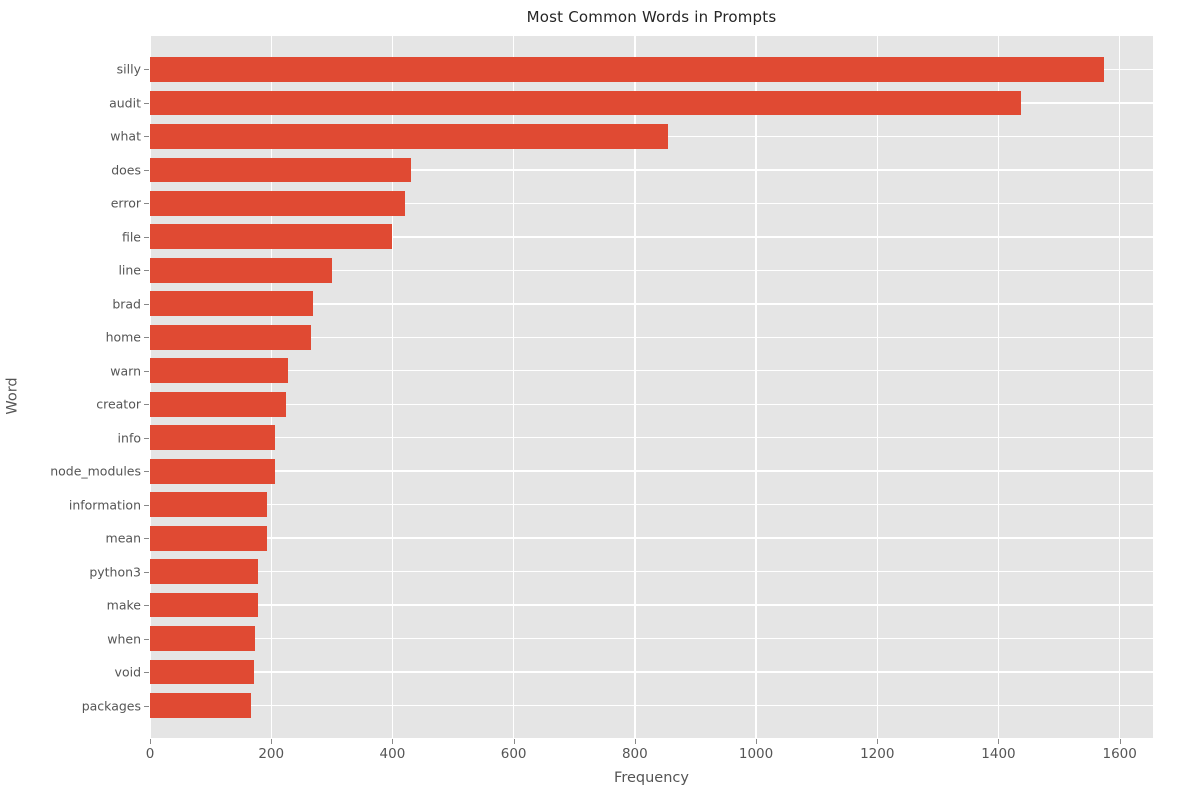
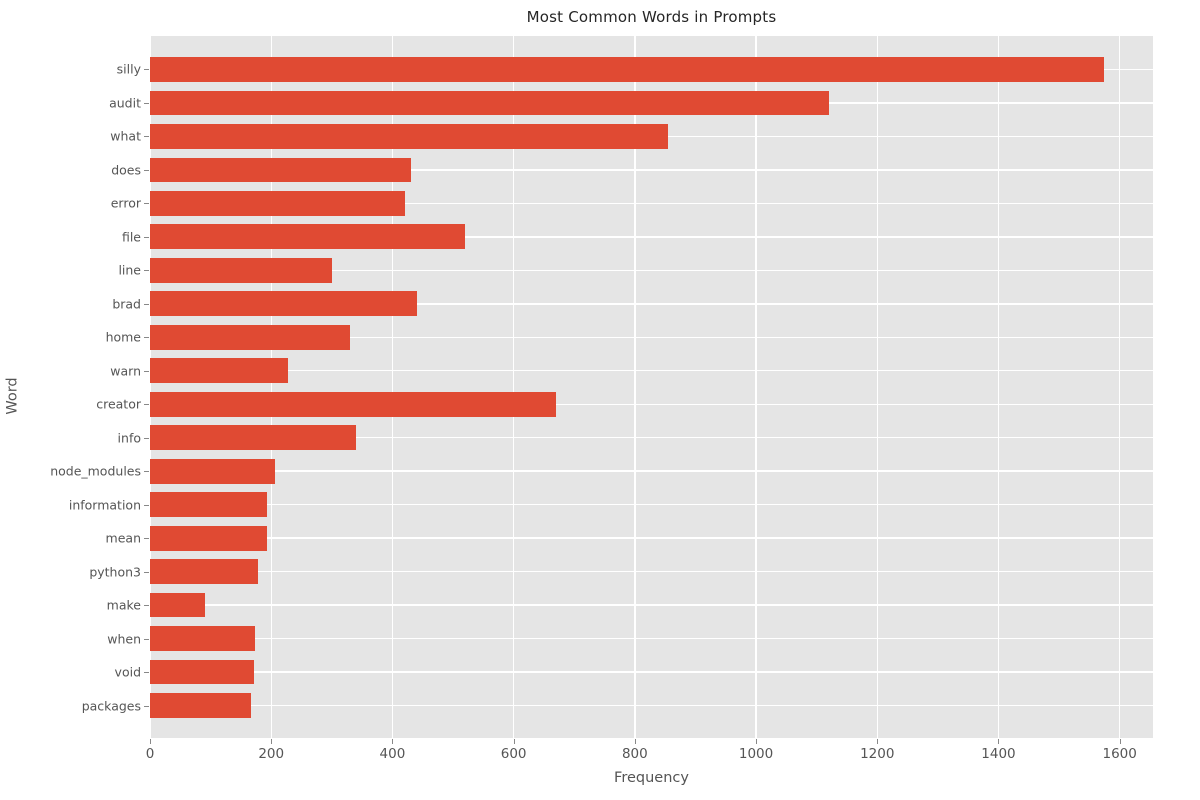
audit: 1440 -> 1120
file: 400 -> 520
brad: 270 -> 440
home: 270 -> 330
creator: 220 -> 670
info: 210 -> 340
make: 180 -> 90
